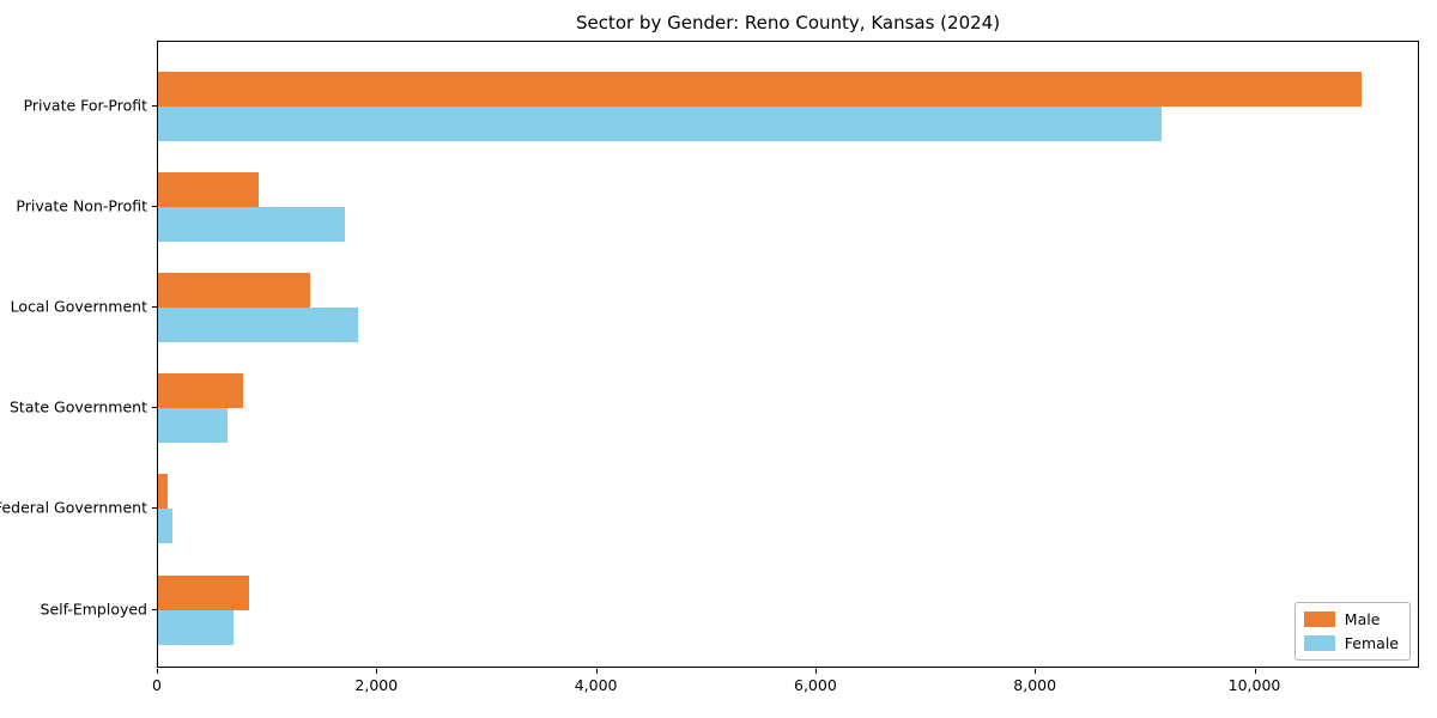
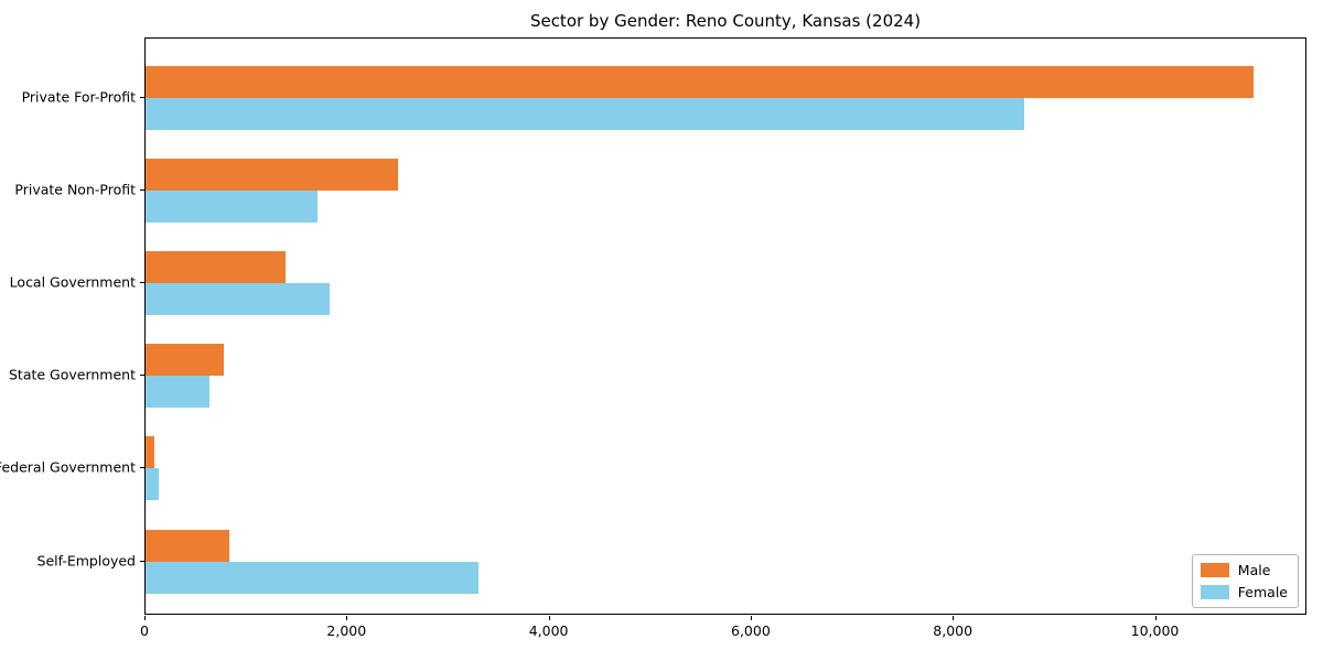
Female/Private For-Profit: 9100 -> 8700
Male/Private Non-Profit: 900 -> 2500
Female/Self-Employed: 700 -> 3300
